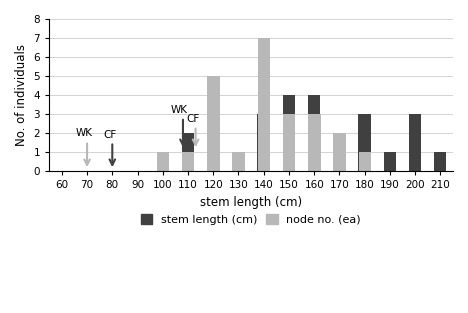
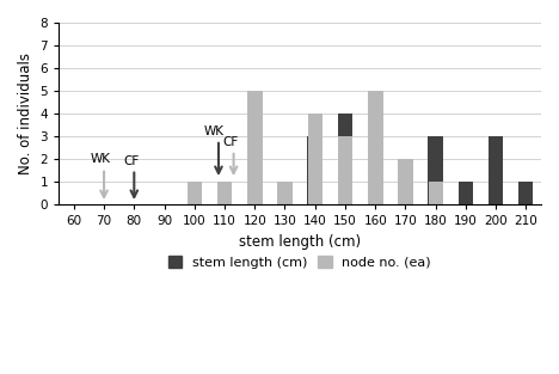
stem length (cm)/110: 2 -> 1
node no. (ea)/140: 7 -> 4
node no. (ea)/160: 3 -> 5
